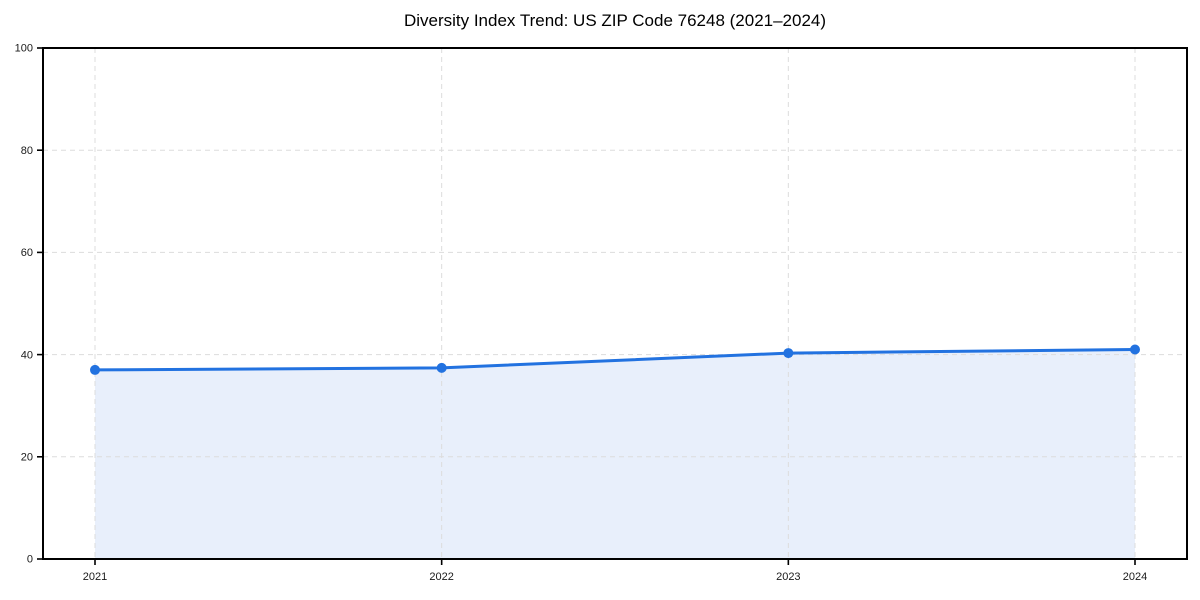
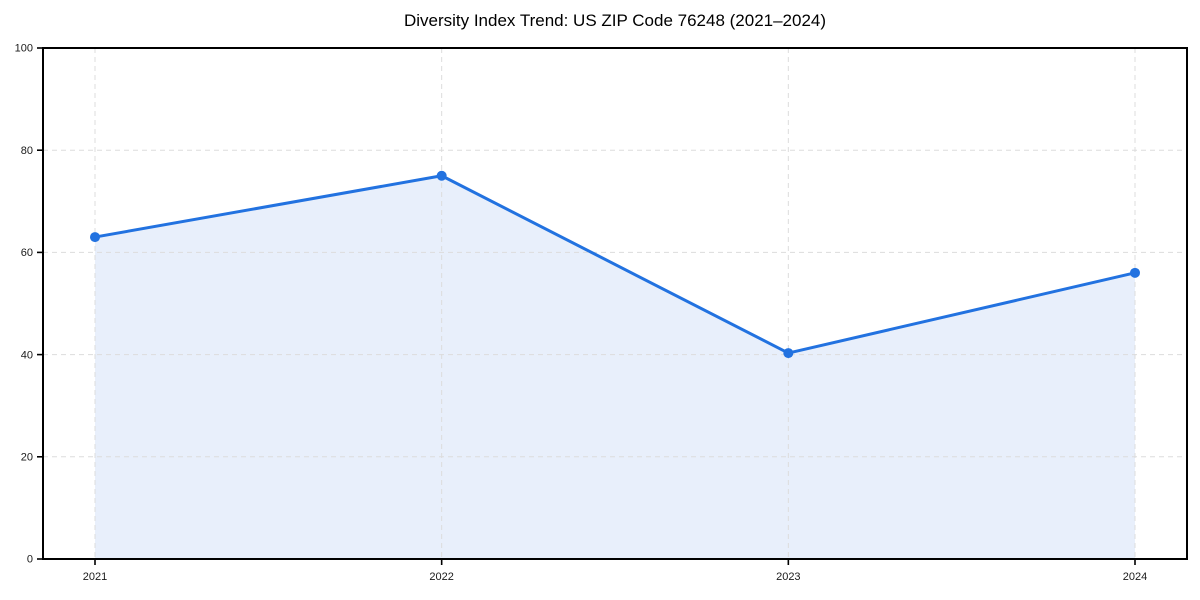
2021: 37 -> 63
2022: 37 -> 75
2024: 41 -> 56
